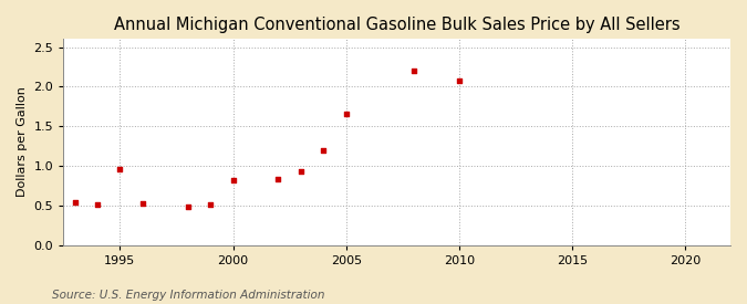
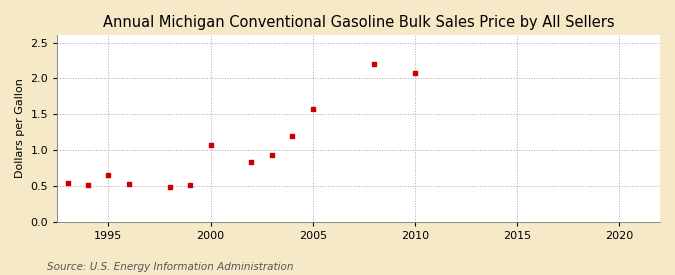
1995: 0.96 -> 0.65
2000: 0.82 -> 1.07
2005: 1.66 -> 1.57
